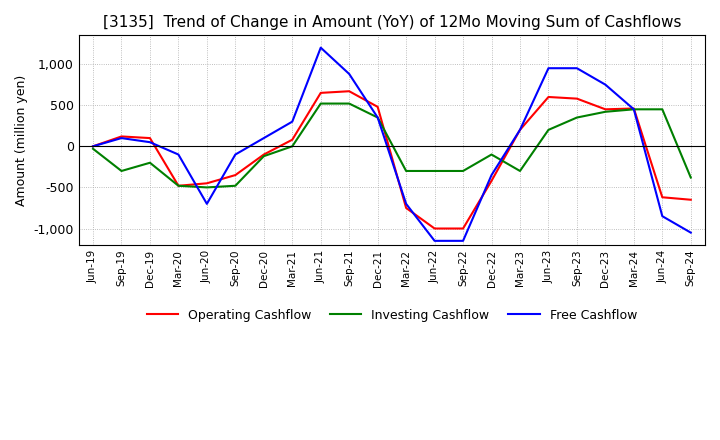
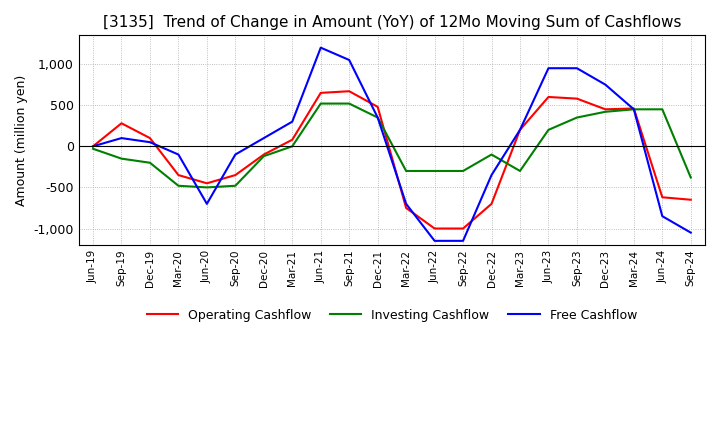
Operating Cashflow/Sep-19: 120 -> 280
Investing Cashflow/Sep-19: -300 -> -150
Operating Cashflow/Mar-20: -480 -> -350
Free Cashflow/Sep-21: 880 -> 1,050
Operating Cashflow/Dec-22: -420 -> -700
